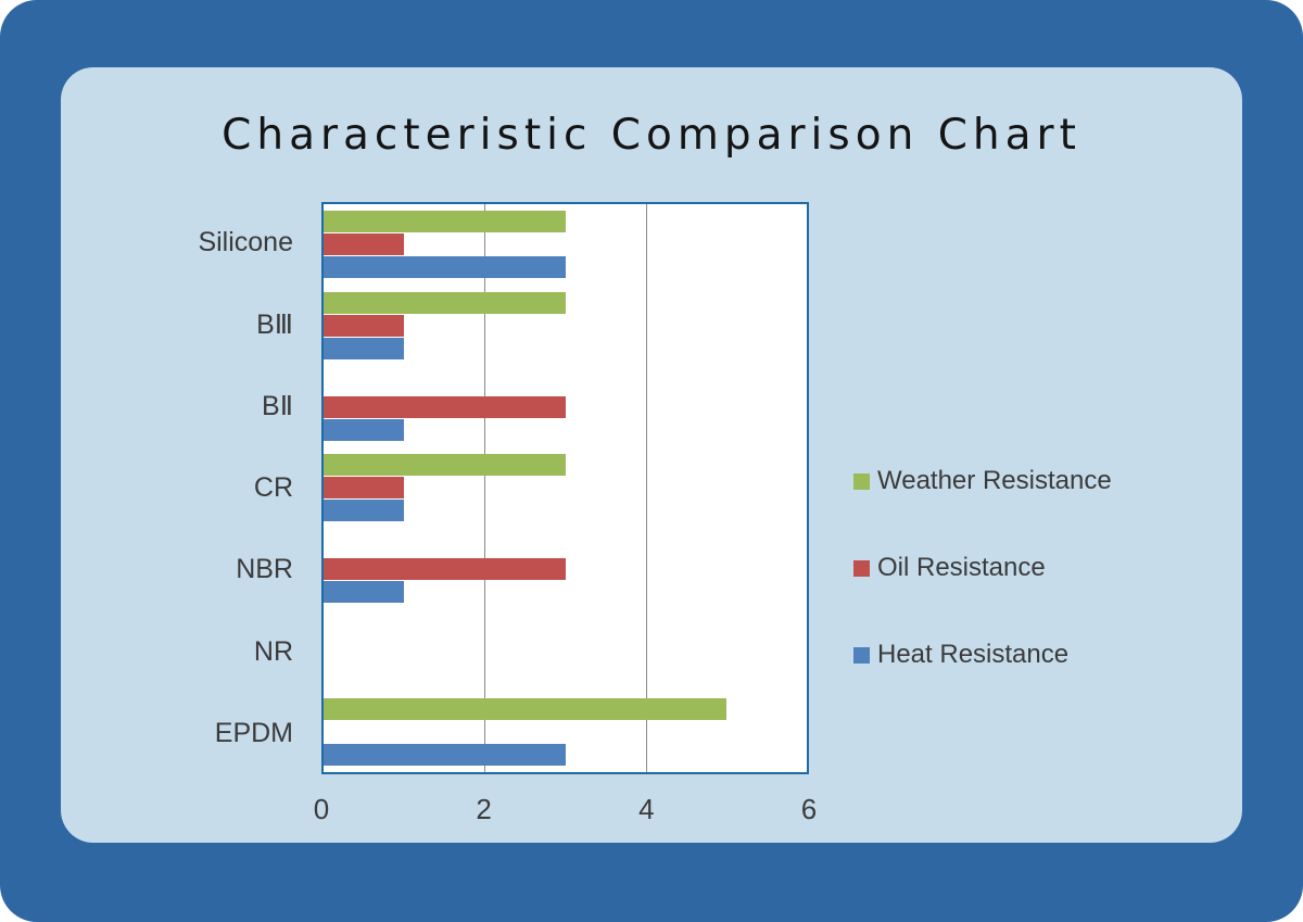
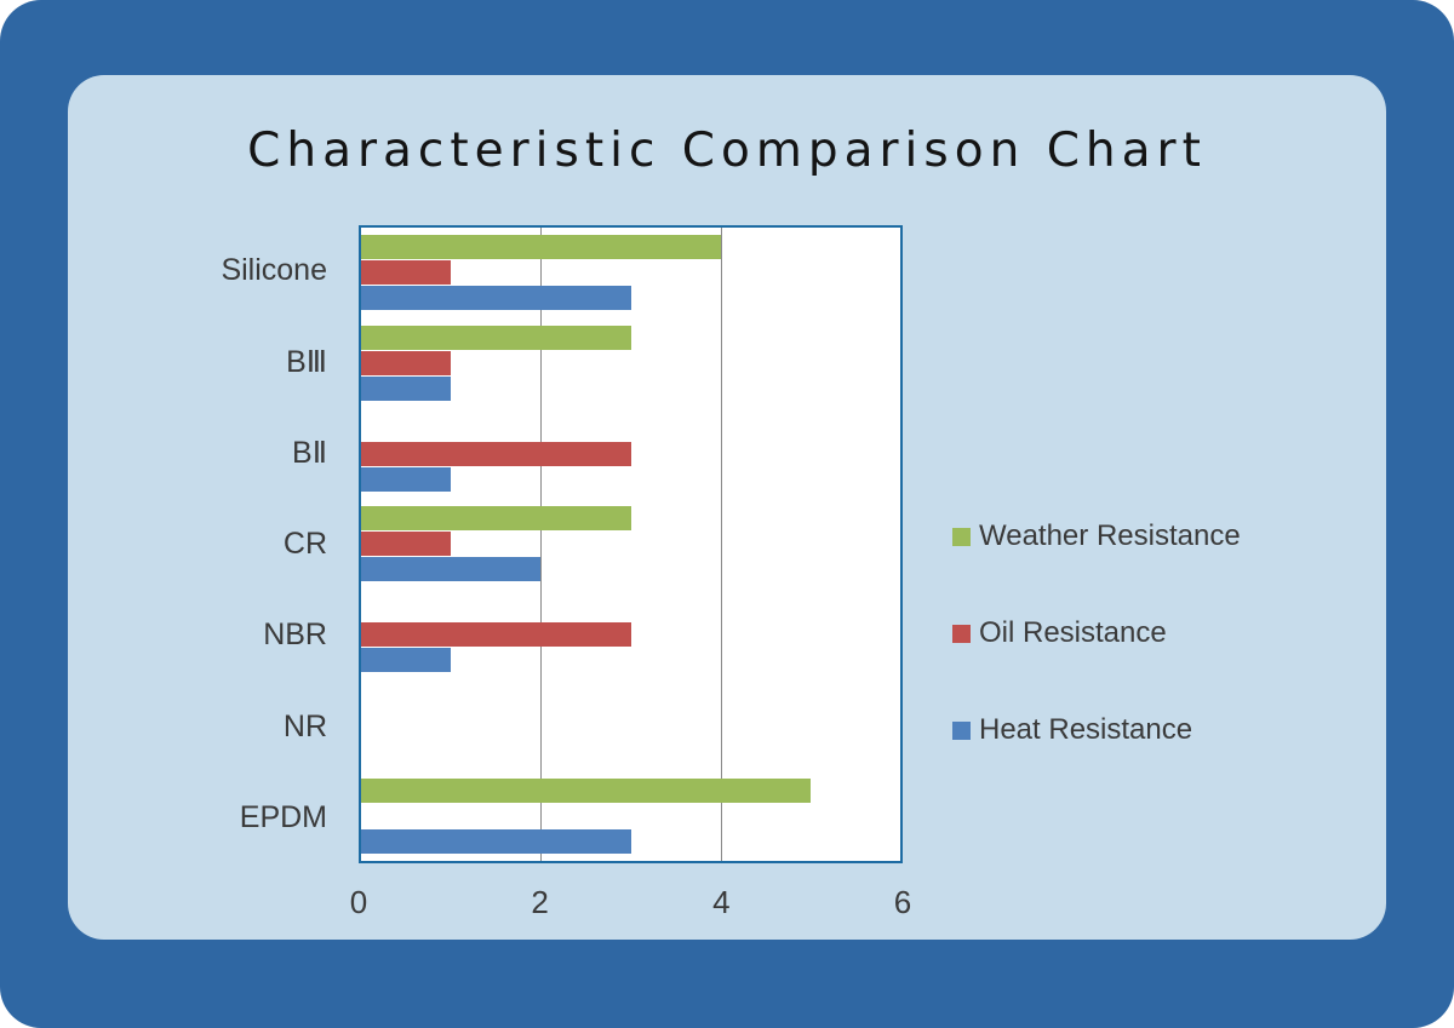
Weather Resistance/Silicone: 3 -> 4
Heat Resistance/CR: 1 -> 2
